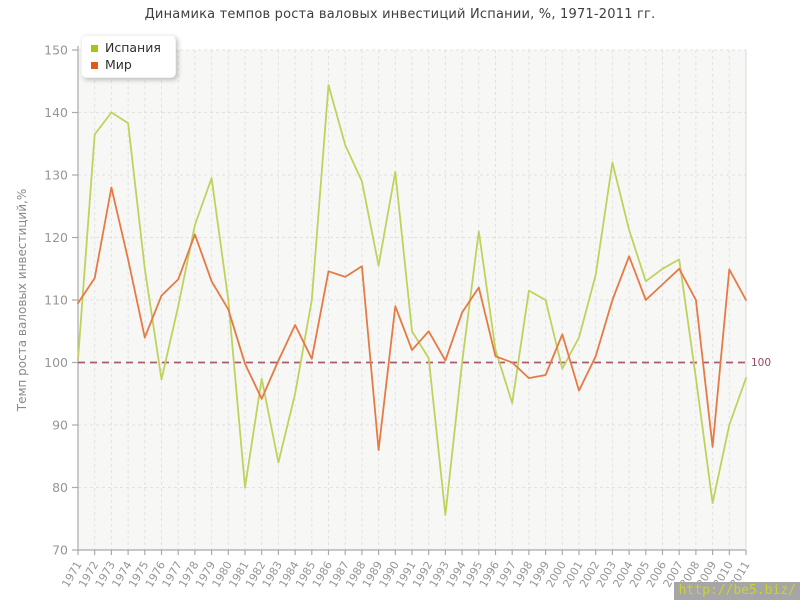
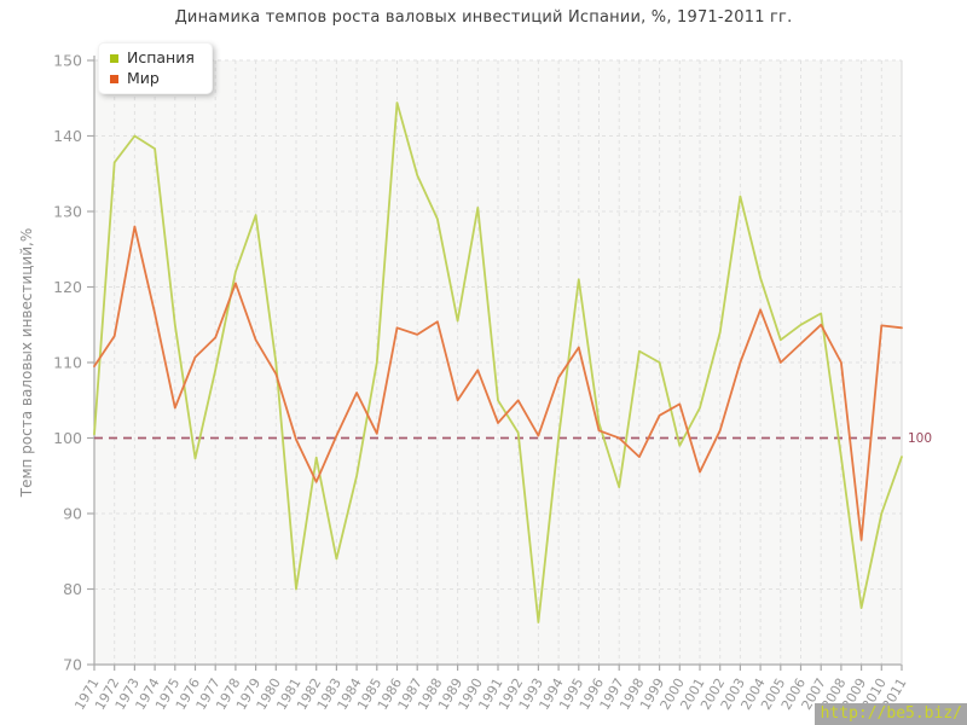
Мир/1989: 86 -> 105
Мир/1999: 98 -> 103
Мир/2011: 110 -> 115
